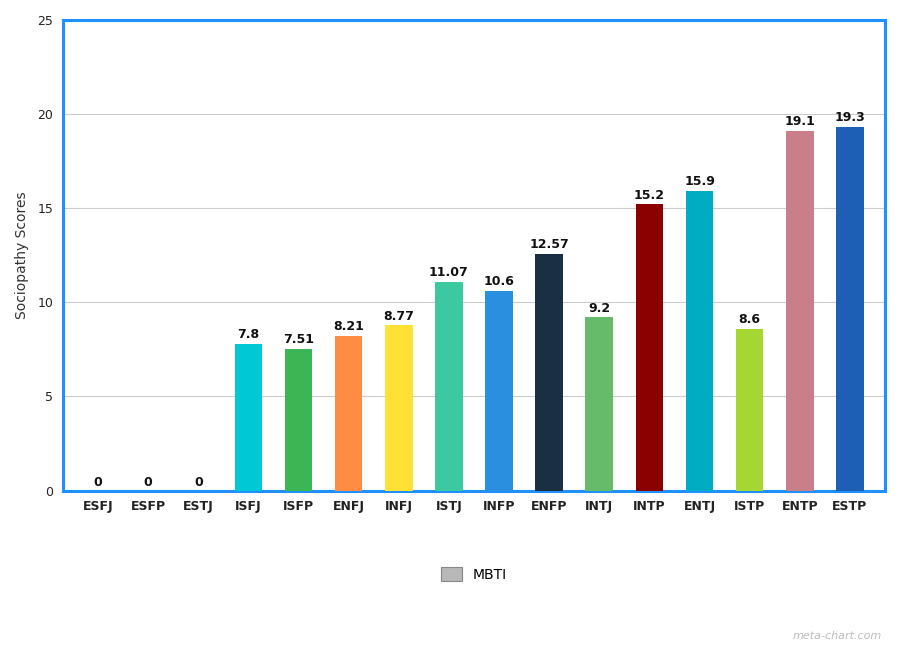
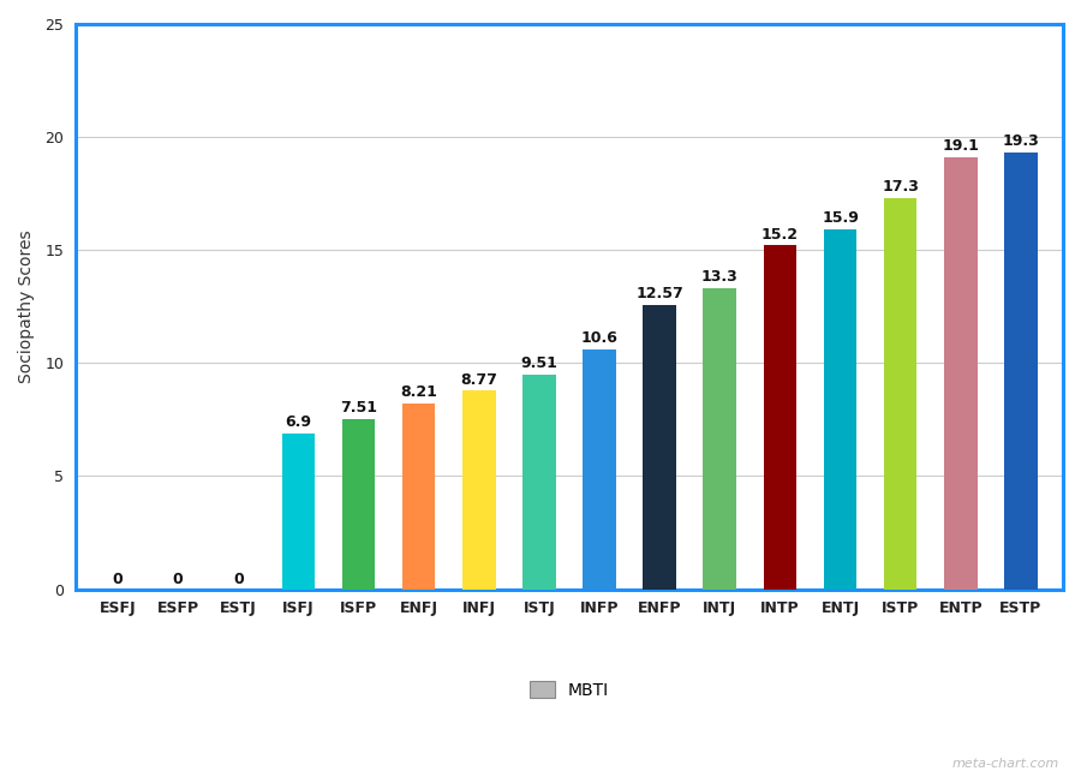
ISFJ: 7.8 -> 6.9
ISTJ: 11.07 -> 9.51
INTJ: 9.2 -> 13.3
ISTP: 8.6 -> 17.3
